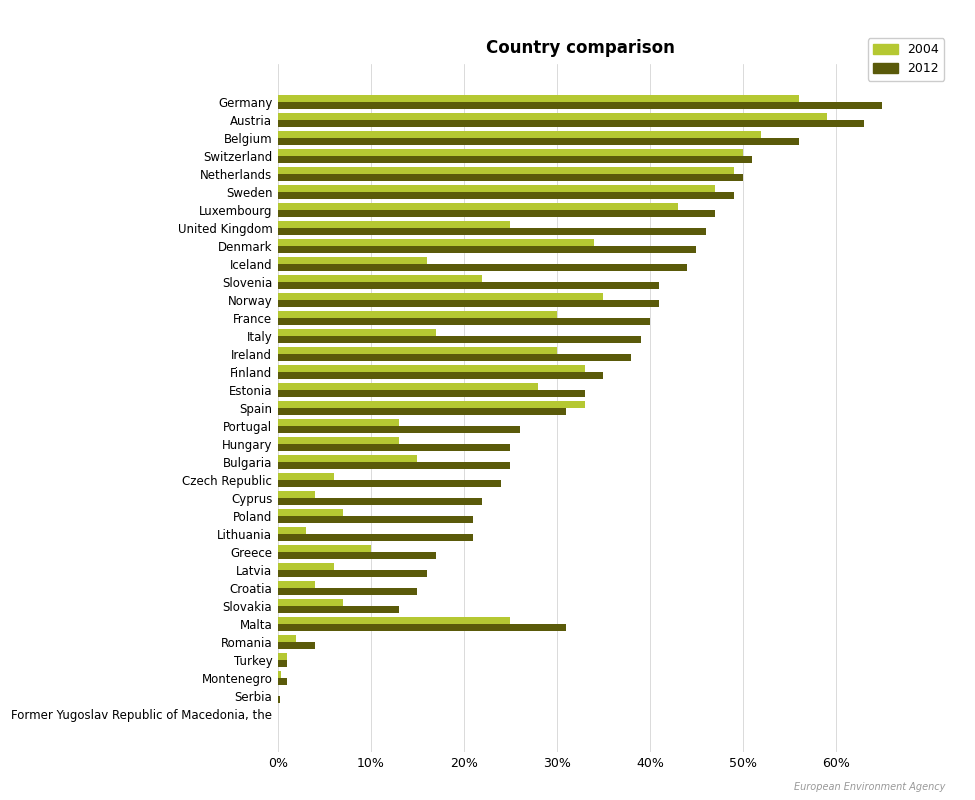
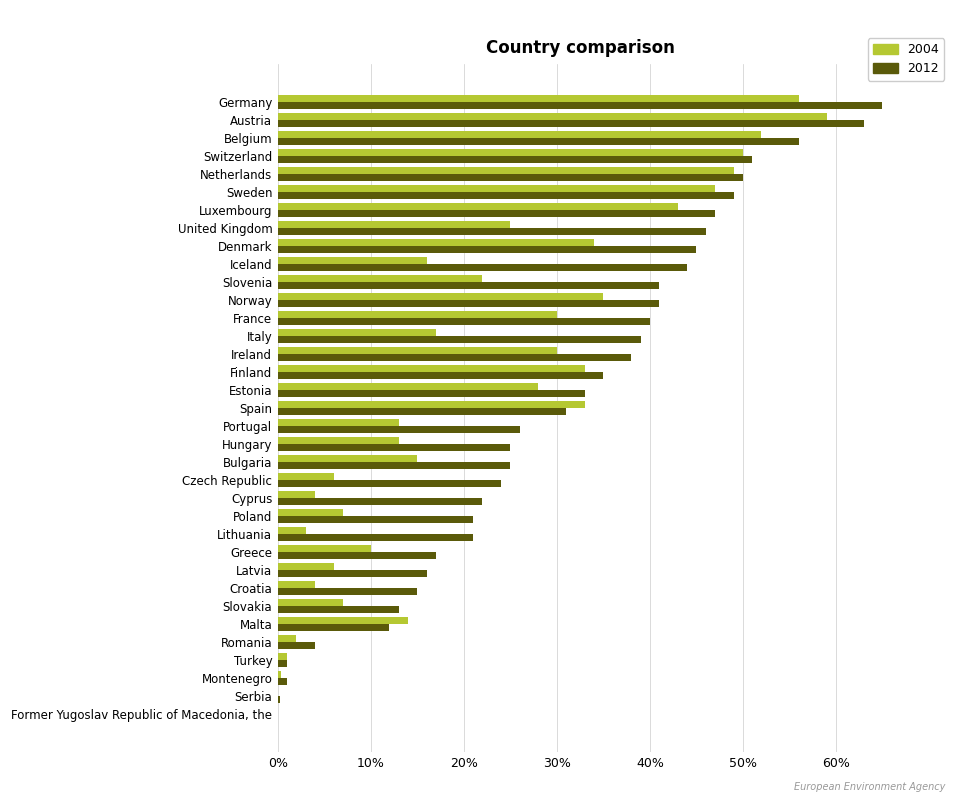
2004/Malta: 25.0% -> 14.0%
2012/Malta: 31.0% -> 12.0%
